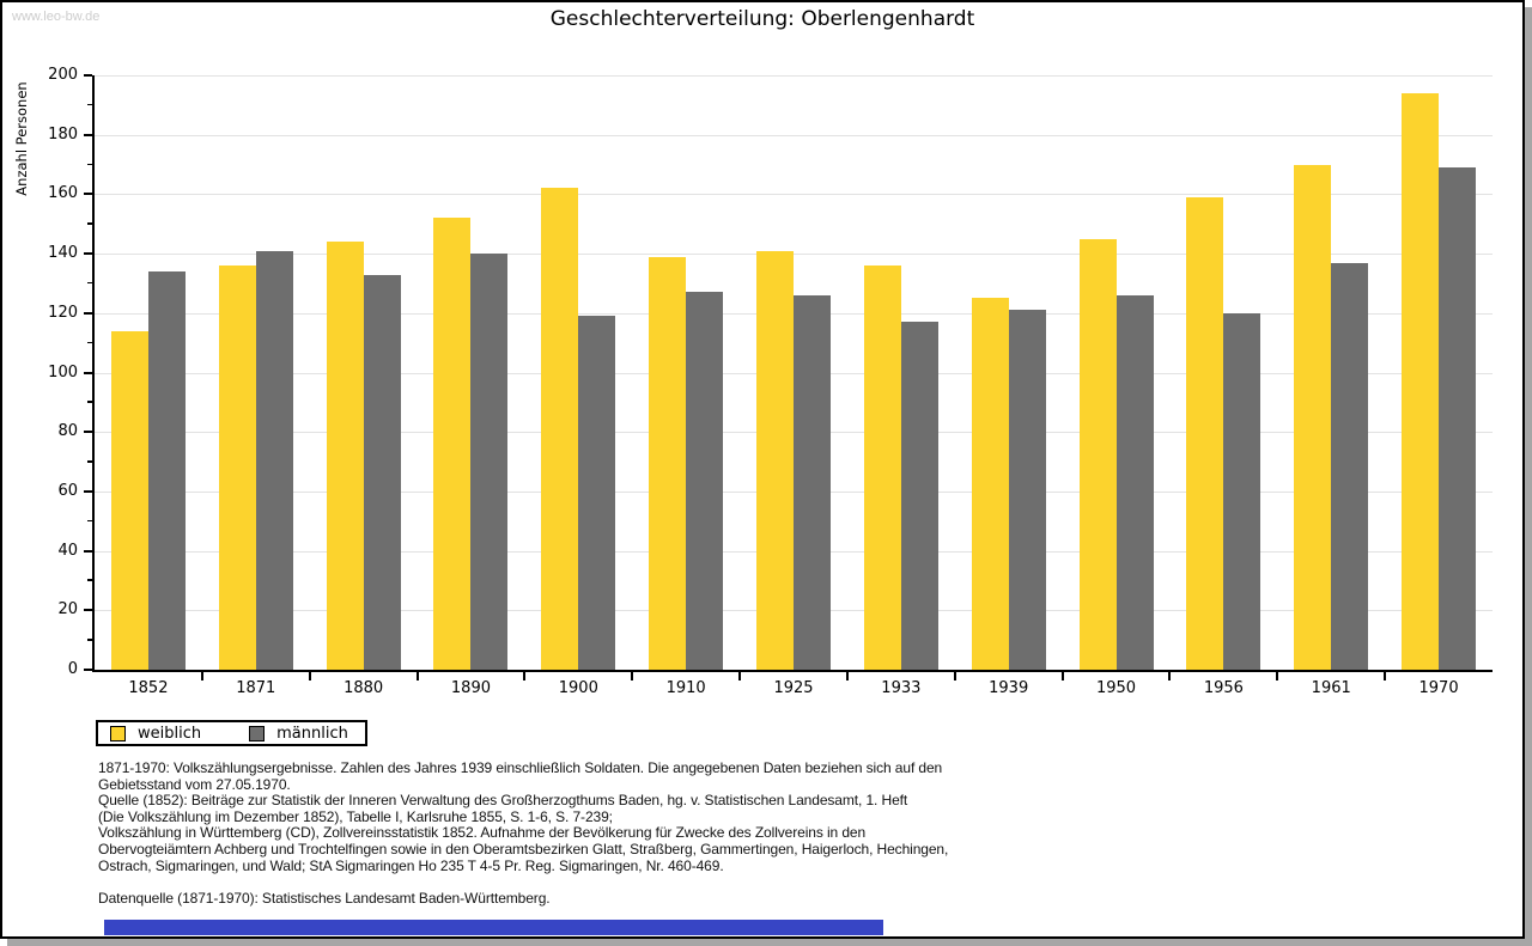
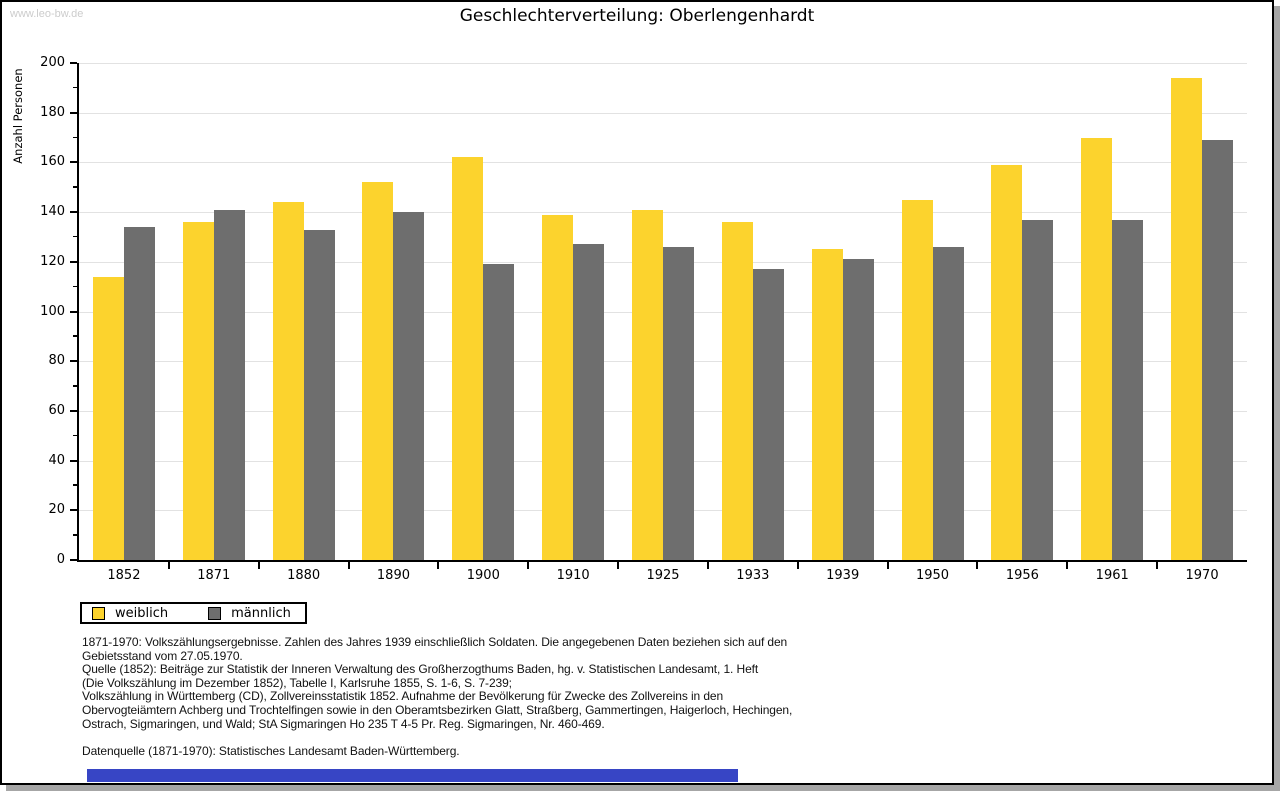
männlich/1956: 120 -> 137
